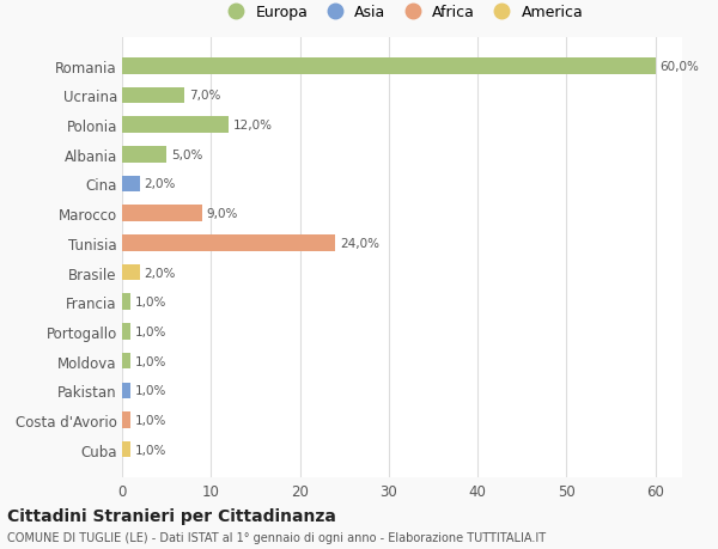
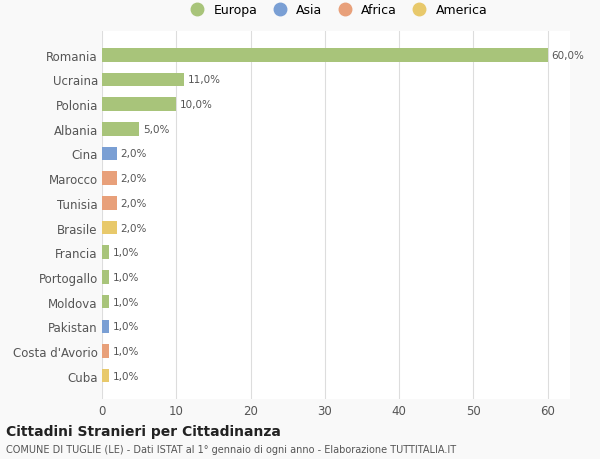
Ucraina: 7,0% -> 11,0%
Polonia: 12,0% -> 10,0%
Marocco: 9,0% -> 2,0%
Tunisia: 24,0% -> 2,0%
